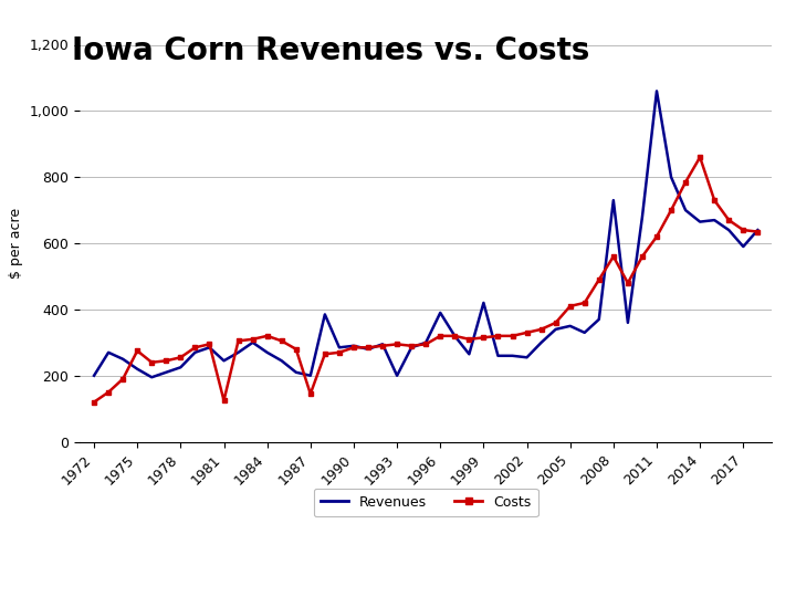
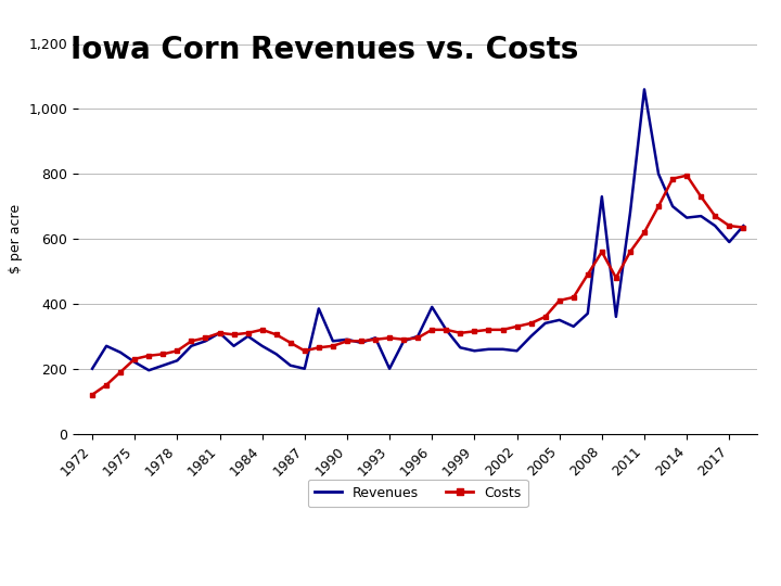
Costs/1975: 275 -> 230
Revenues/1981: 245 -> 310
Costs/1981: 125 -> 310
Costs/1987: 145 -> 255
Revenues/1999: 420 -> 255
Costs/2014: 860 -> 795
